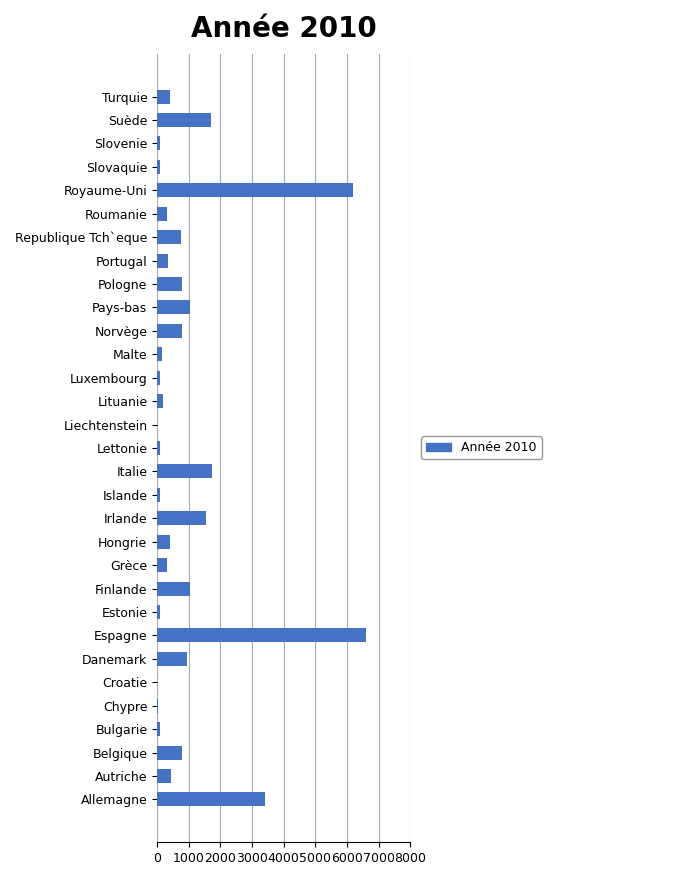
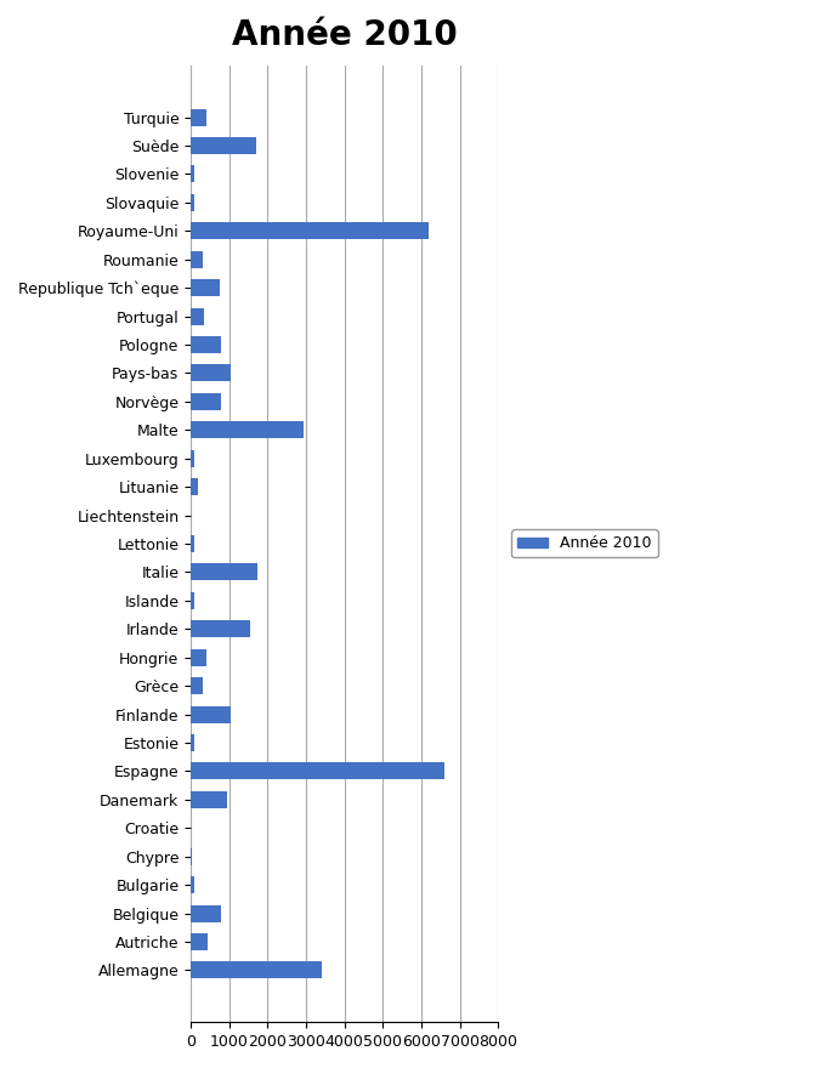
Malte: 150 -> 2950
